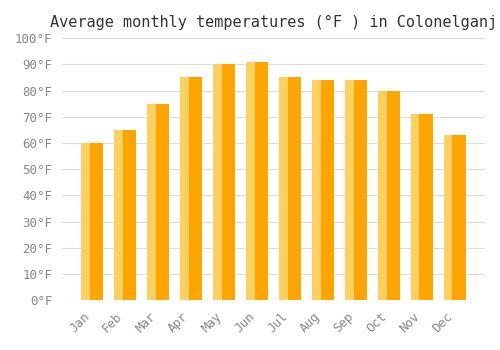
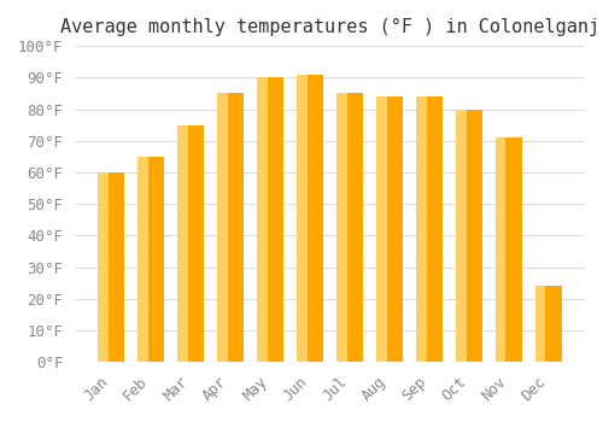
Dec: 63°F -> 24°F
